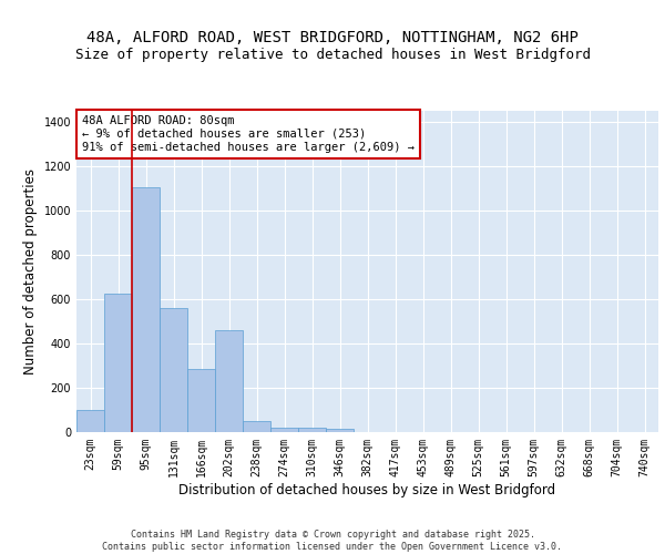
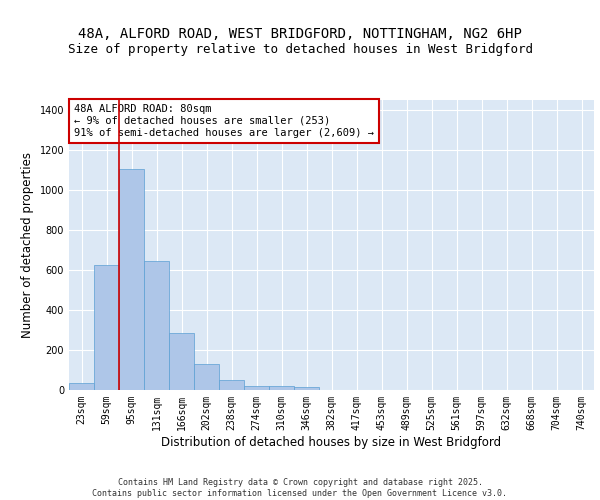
23sqm: 100 -> 40
131sqm: 560 -> 640
202sqm: 460 -> 130
